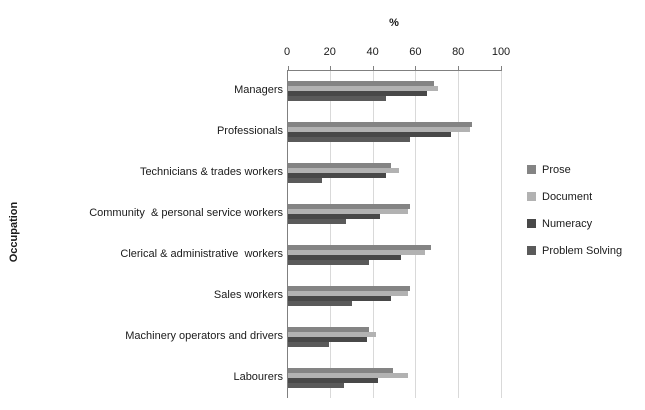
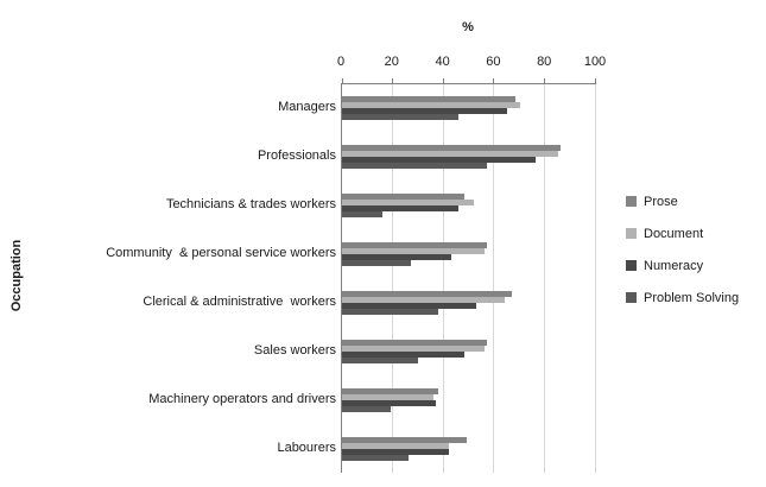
Document/Machinery operators and drivers: 41 -> 36
Document/Labourers: 56 -> 42
